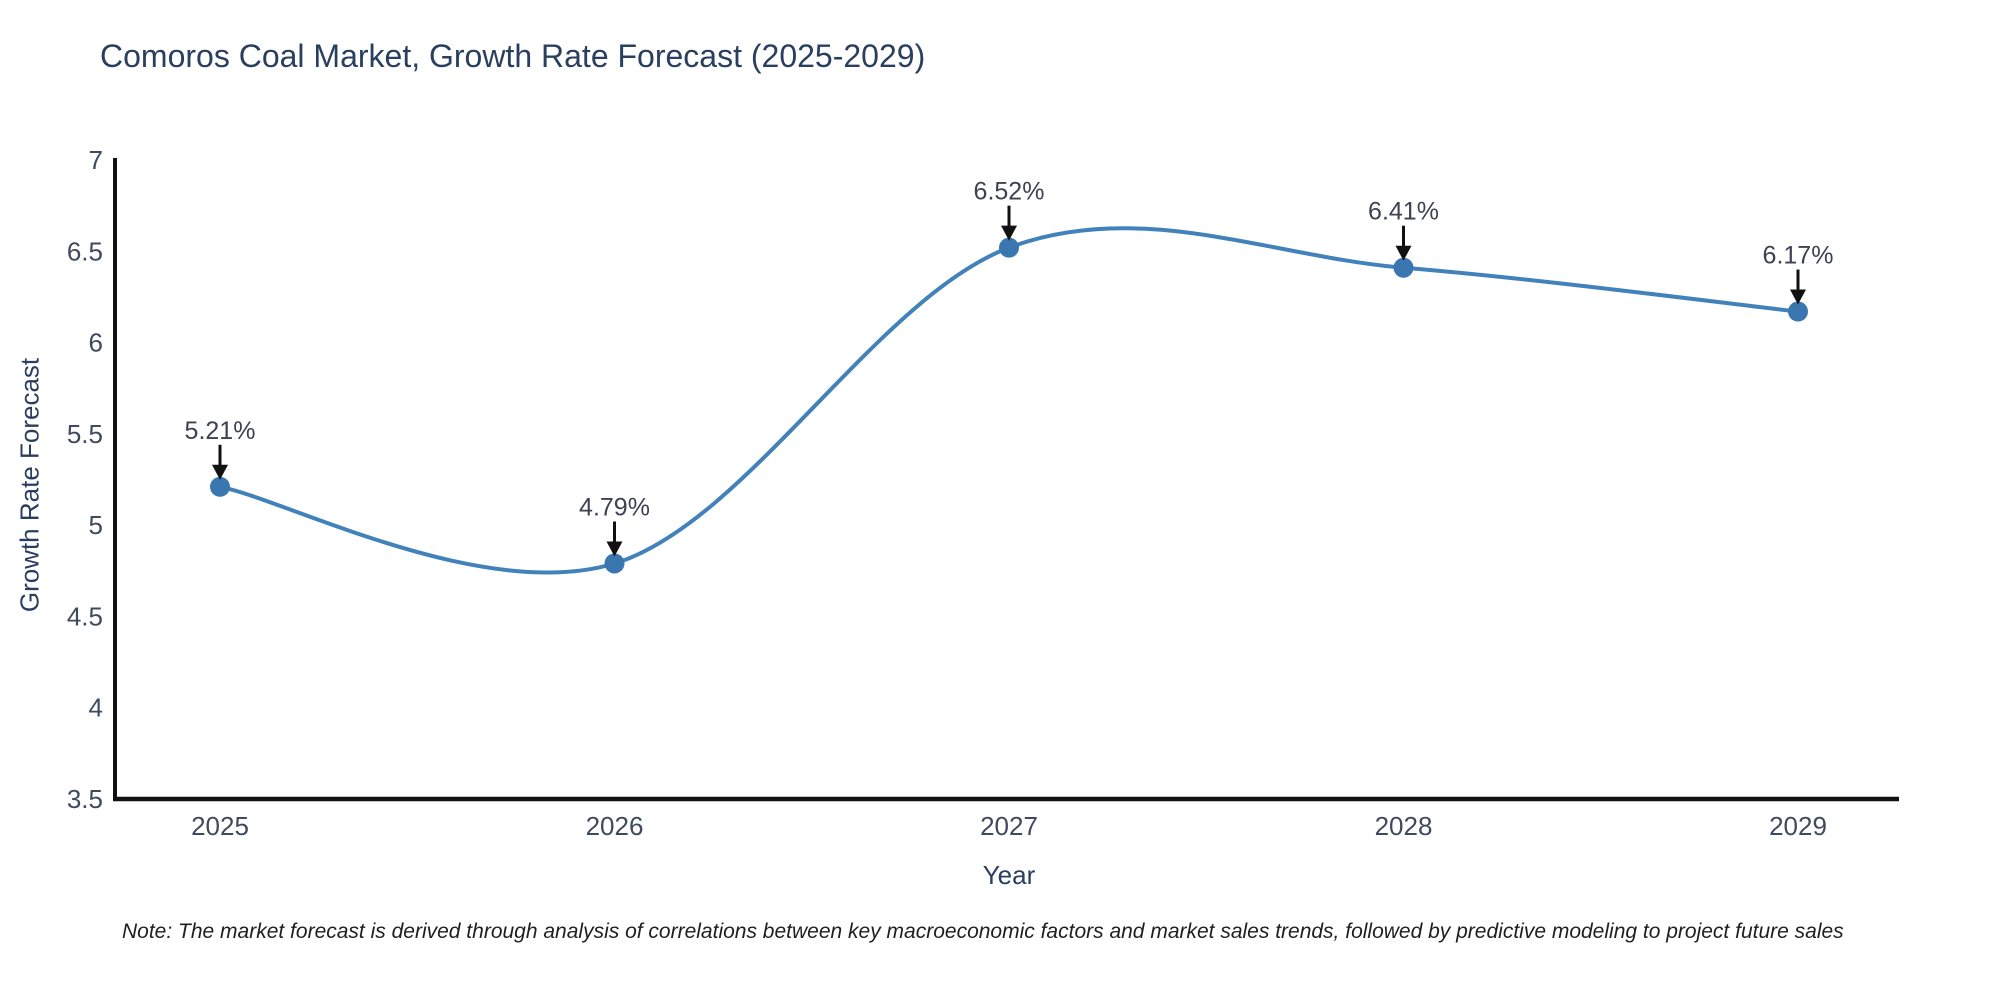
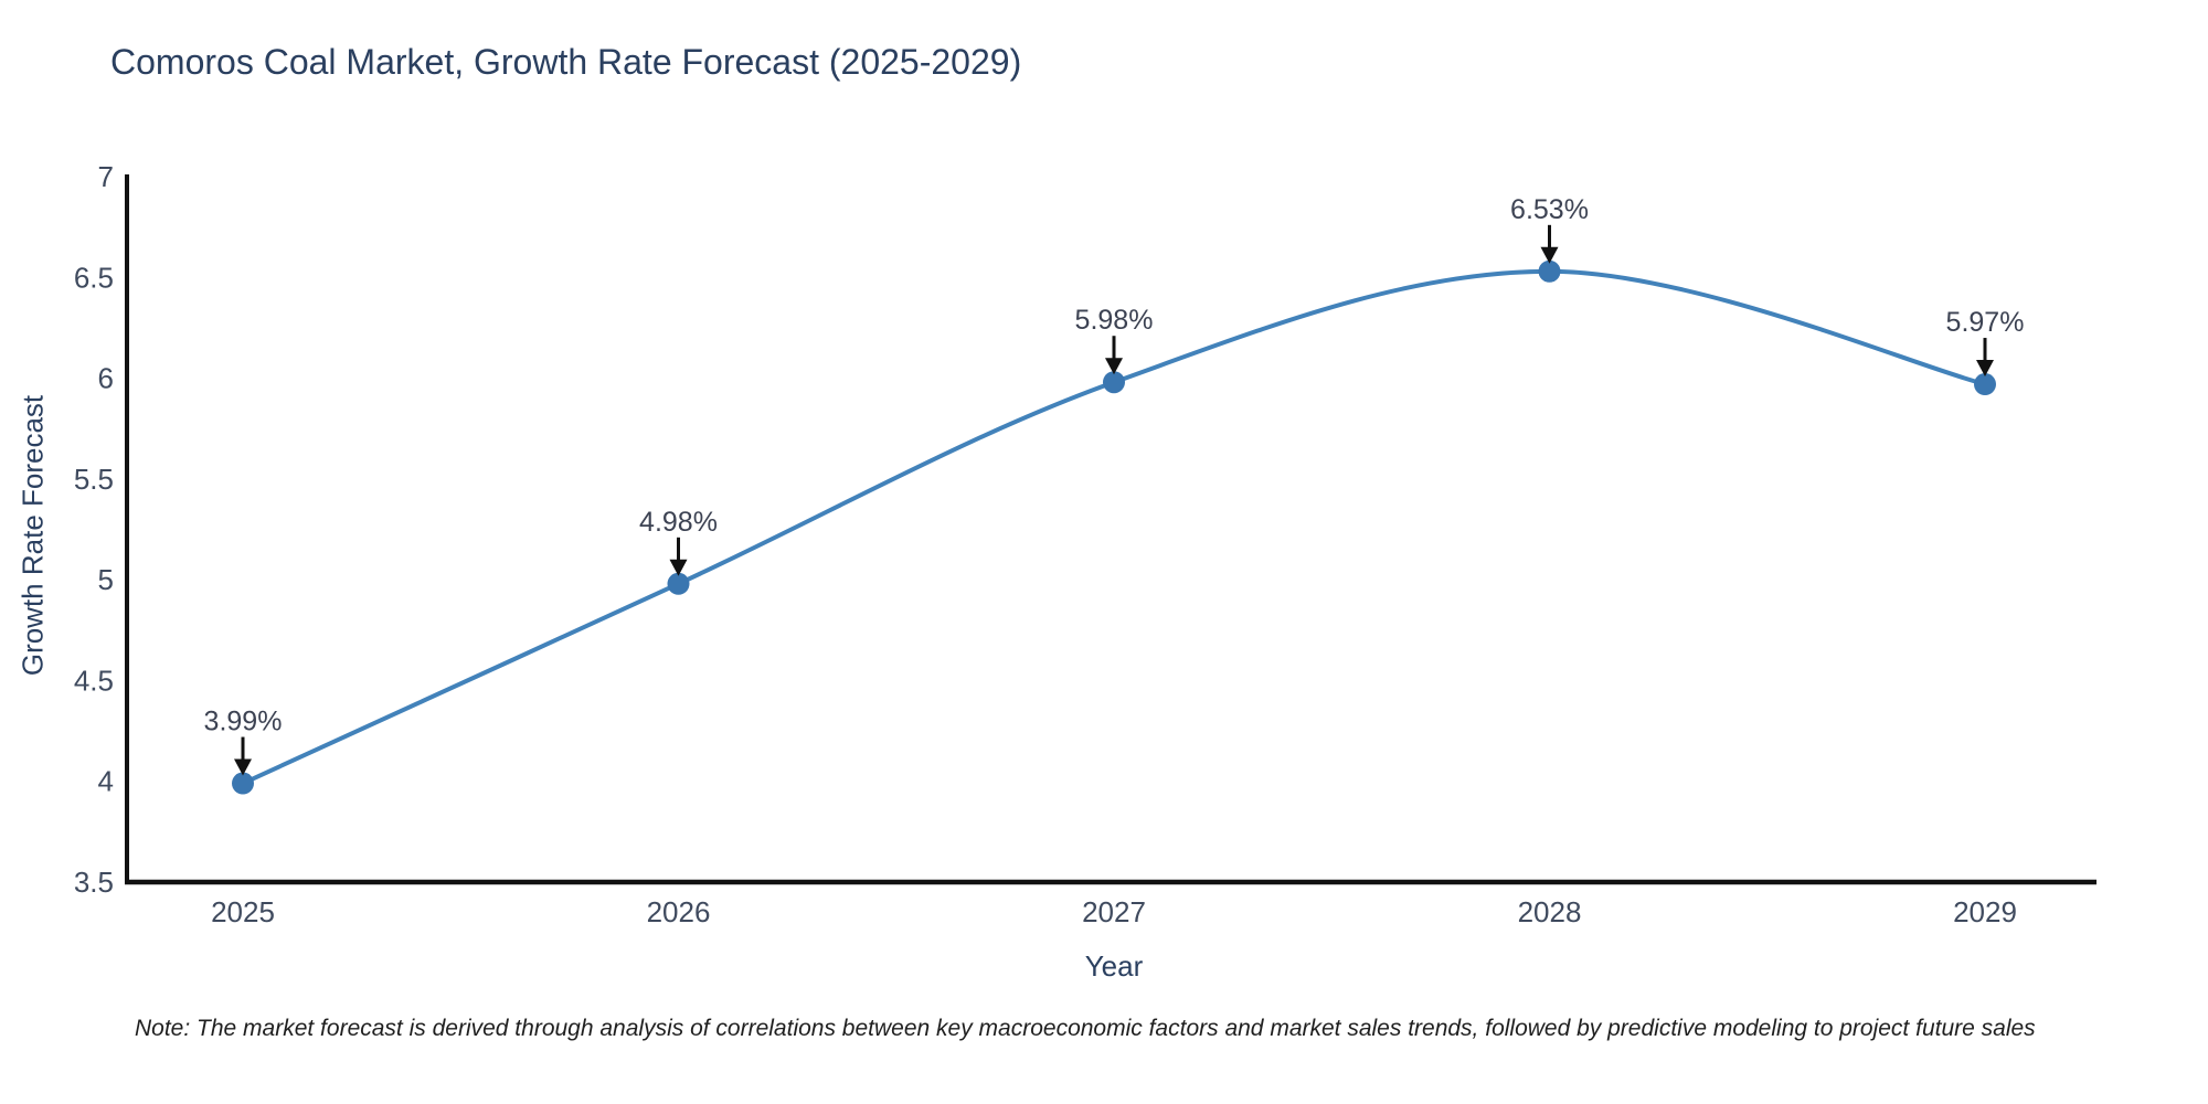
2025: 5.21% -> 3.99%
2026: 4.79% -> 4.98%
2027: 6.52% -> 5.98%
2028: 6.41% -> 6.53%
2029: 6.17% -> 5.97%
